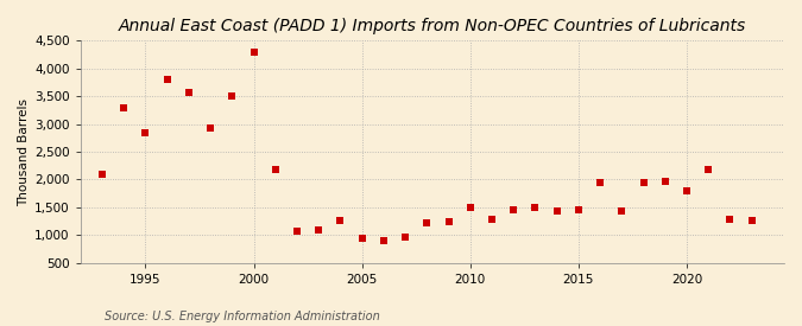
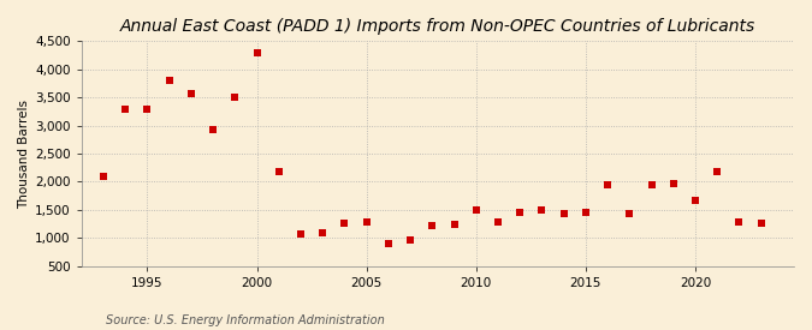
1995: 2,850 -> 3,300
2005: 950 -> 1,290
2020: 1,800 -> 1,670
